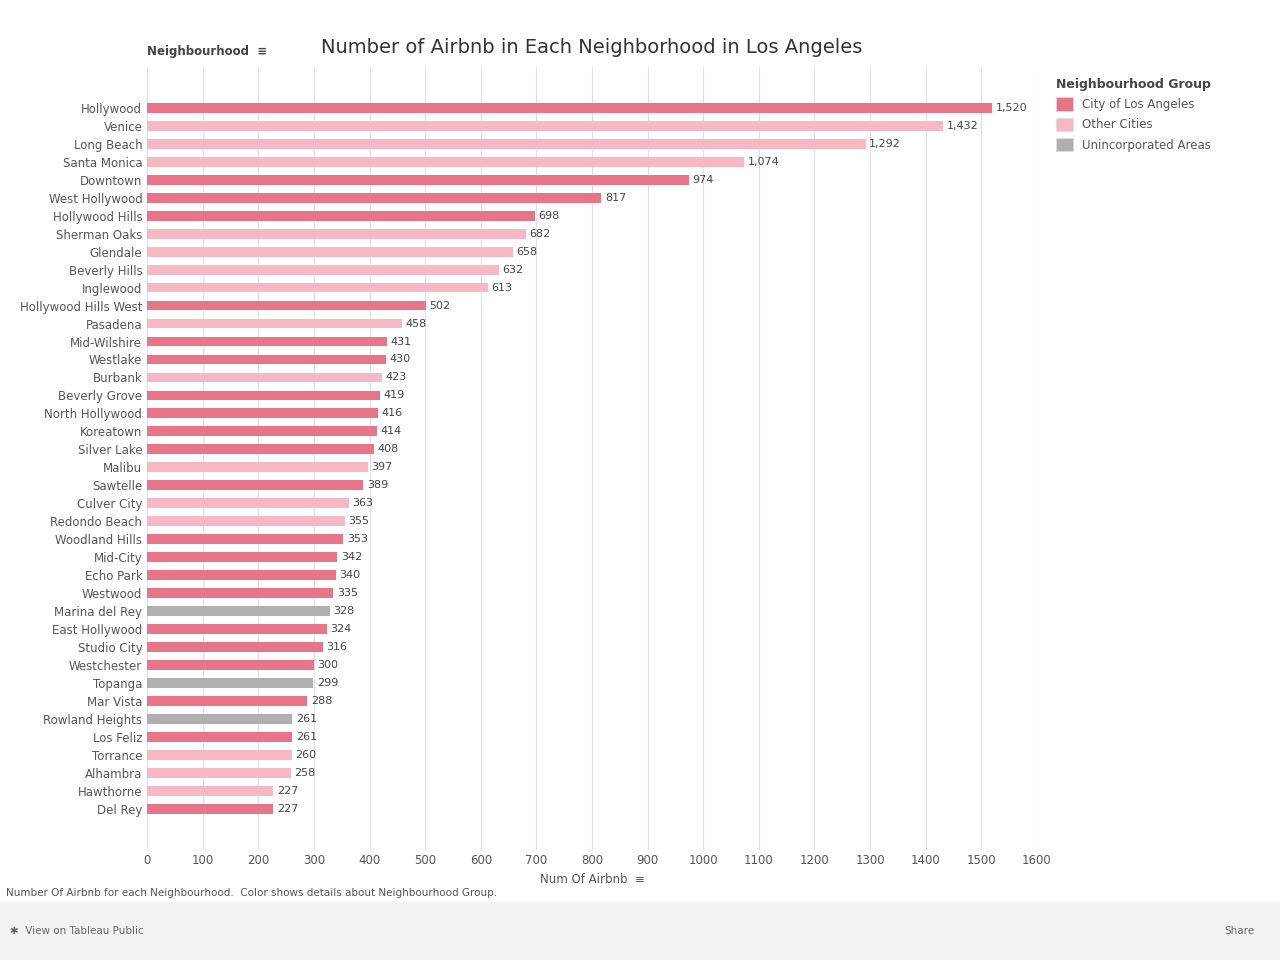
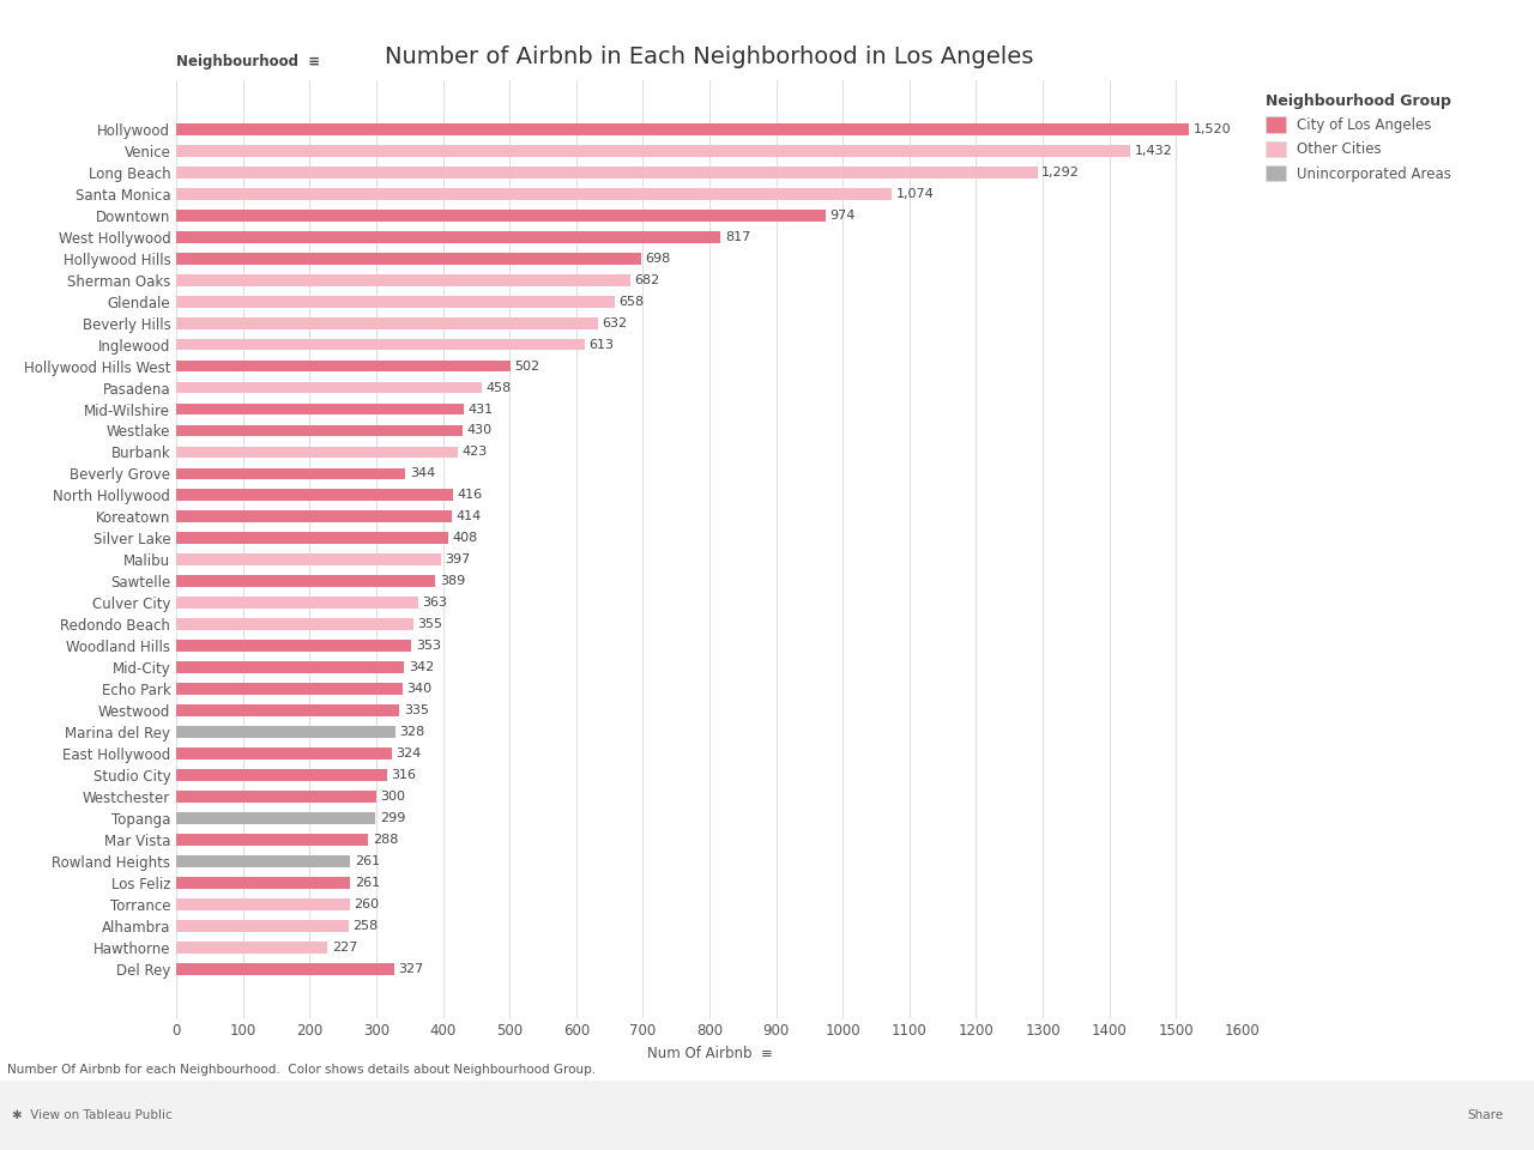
Beverly Grove: 419 -> 344
Del Rey: 227 -> 327
